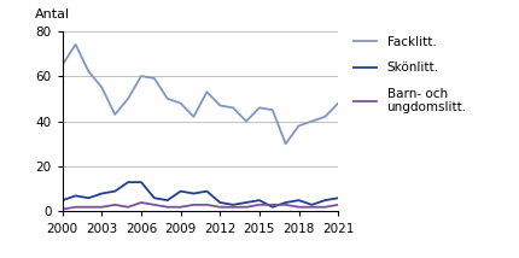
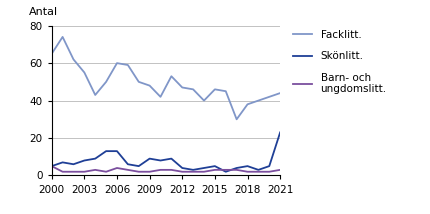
Barn- och ungdomslitt./2000: 1 -> 5
Facklitt./2021: 48 -> 44
Skönlitt./2021: 6 -> 23
